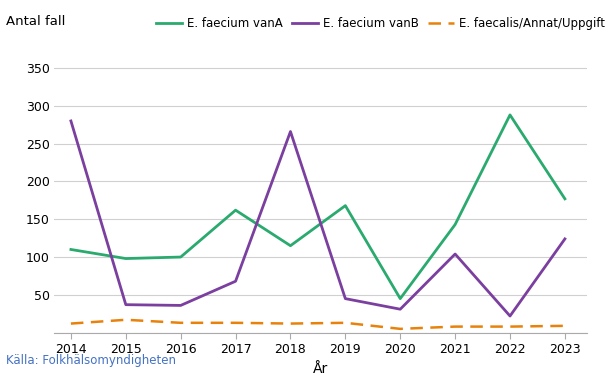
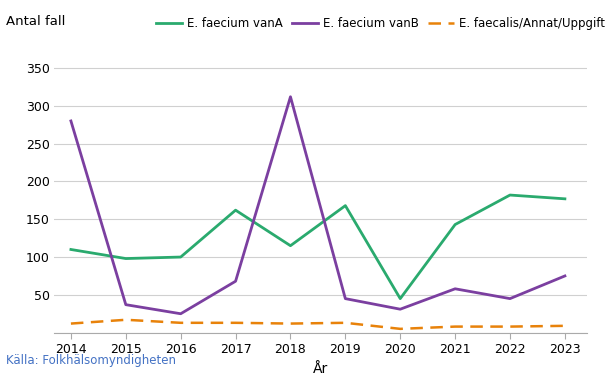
E. faecium vanB/2016: 36 -> 25
E. faecium vanB/2018: 266 -> 312
E. faecium vanB/2021: 104 -> 58
E. faecium vanA/2022: 288 -> 182
E. faecium vanB/2022: 22 -> 45
E. faecium vanB/2023: 124 -> 75
